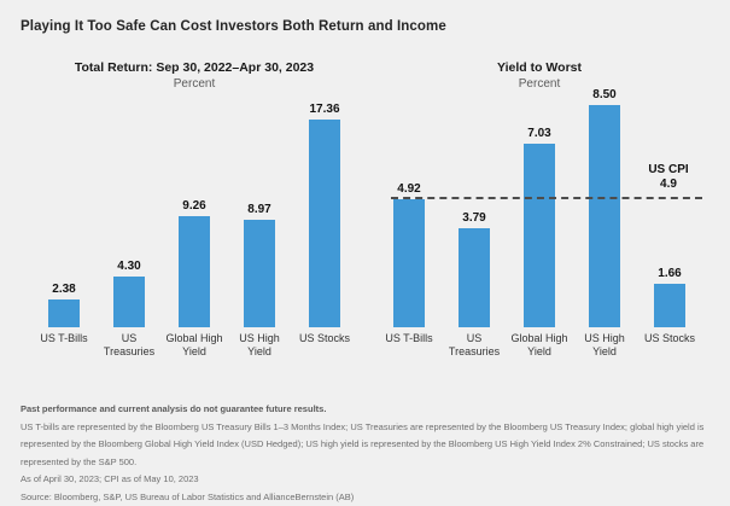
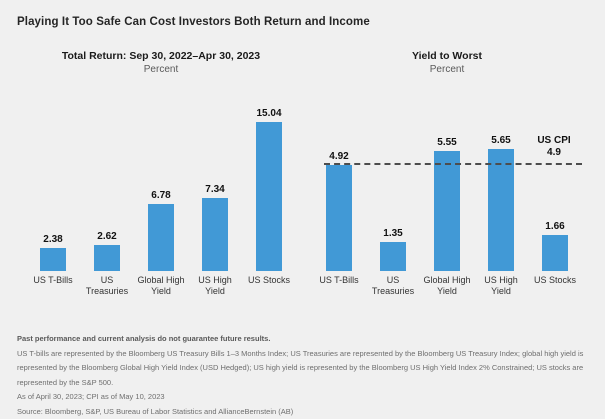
Total Return: Sep 30, 2022–Apr 30, 2023/US Treasuries: 4.30 -> 2.62
Total Return: Sep 30, 2022–Apr 30, 2023/Global High Yield: 9.26 -> 6.78
Total Return: Sep 30, 2022–Apr 30, 2023/US High Yield: 8.97 -> 7.34
Total Return: Sep 30, 2022–Apr 30, 2023/US Stocks: 17.36 -> 15.04
Yield to Worst/US Treasuries: 3.79 -> 1.35
Yield to Worst/Global High Yield: 7.03 -> 5.55
Yield to Worst/US High Yield: 8.50 -> 5.65
